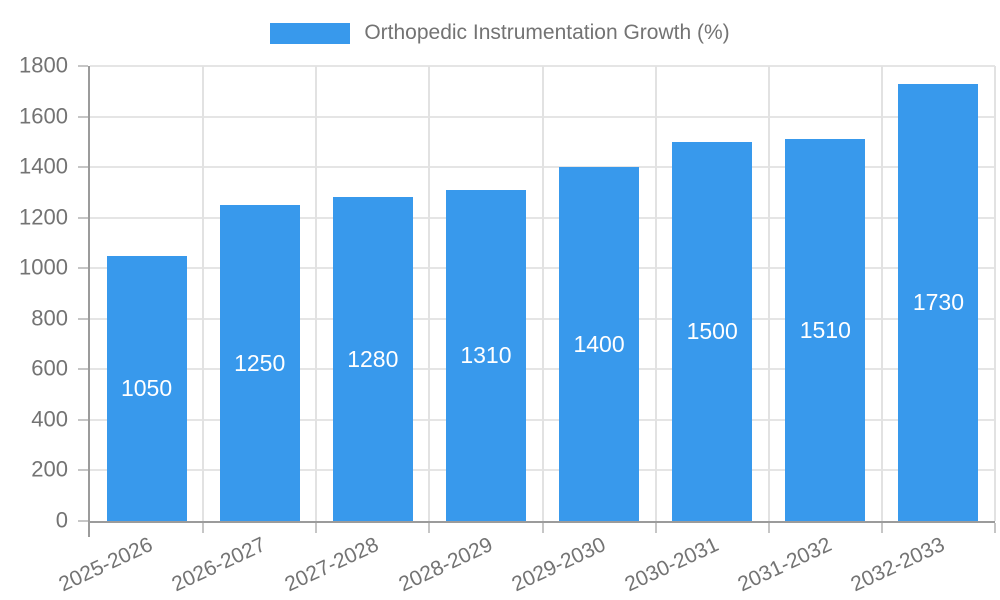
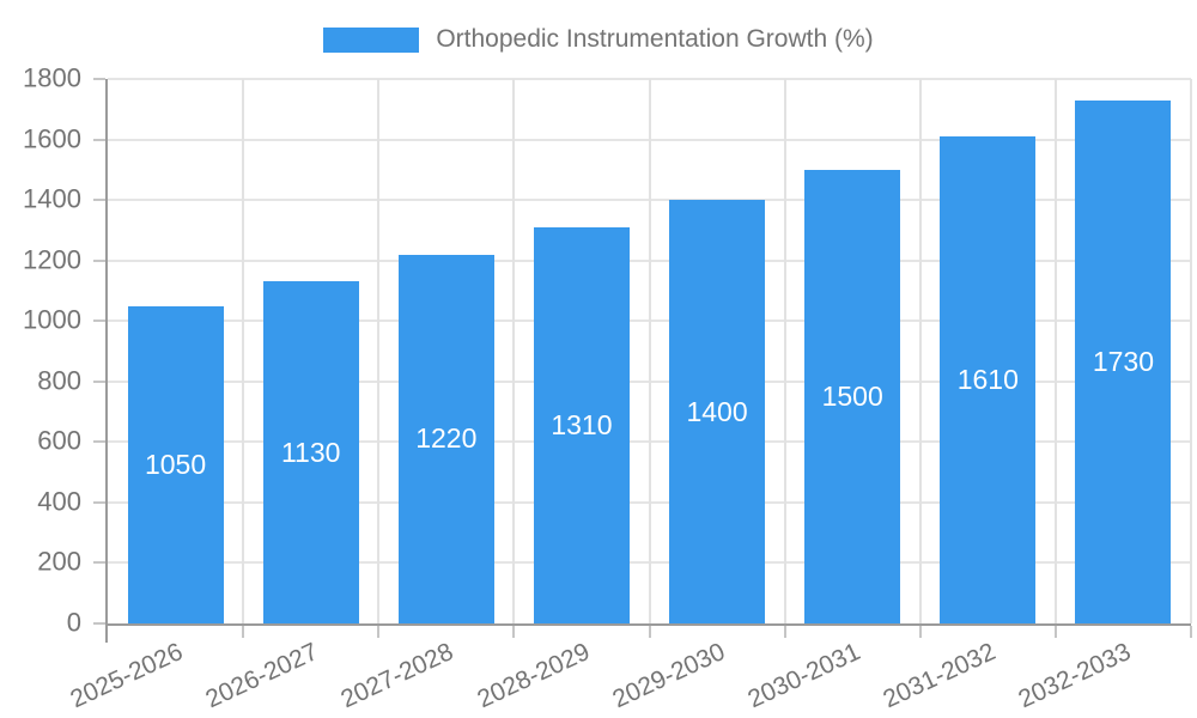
2026-2027: 1250 -> 1130
2027-2028: 1280 -> 1220
2031-2032: 1510 -> 1610
